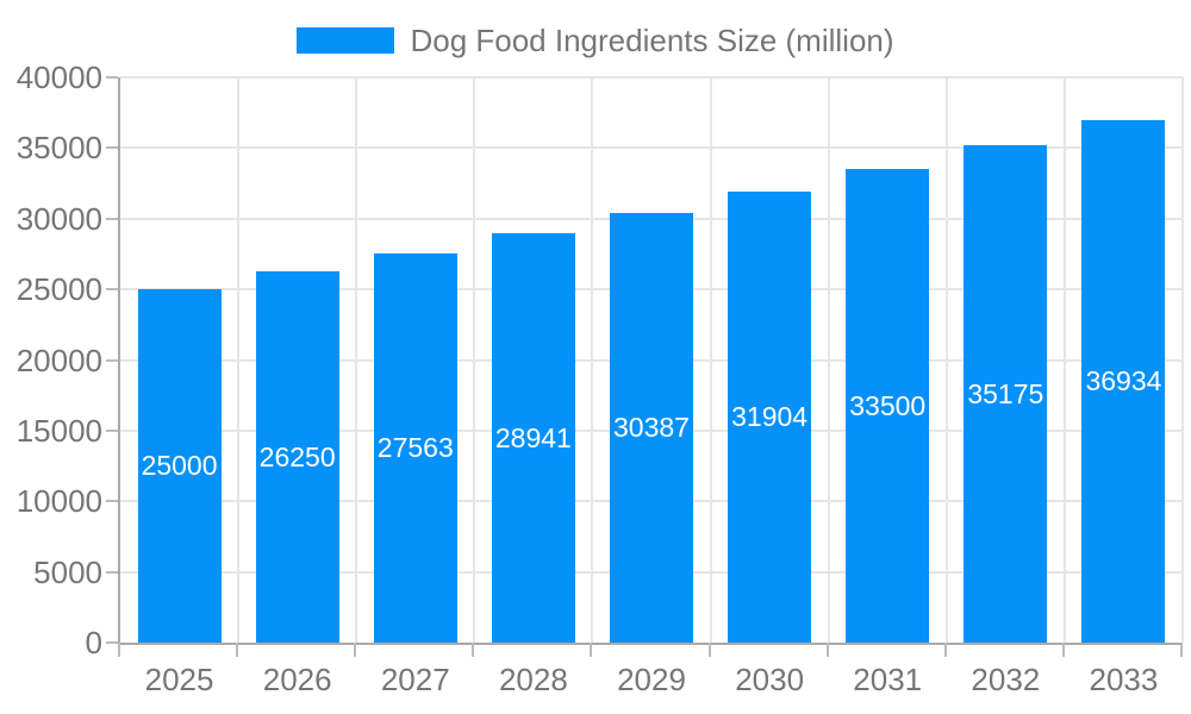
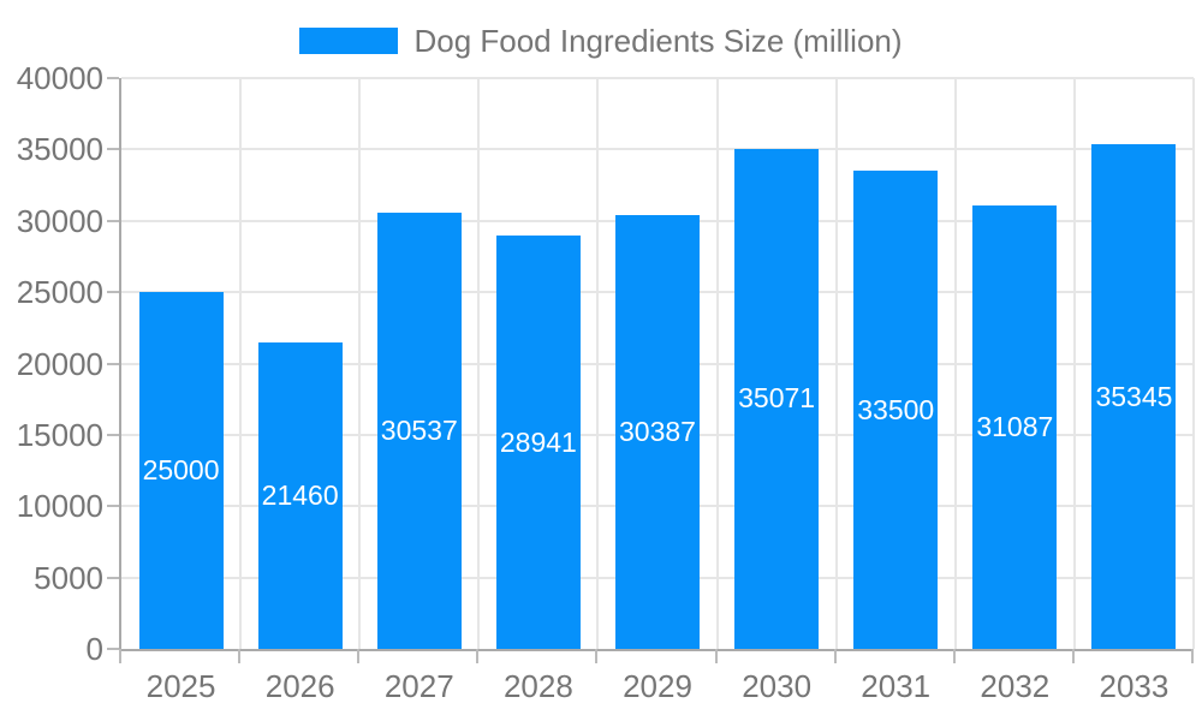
2026: 26250 -> 21460
2027: 27563 -> 30537
2030: 31904 -> 35071
2032: 35175 -> 31087
2033: 36934 -> 35345
